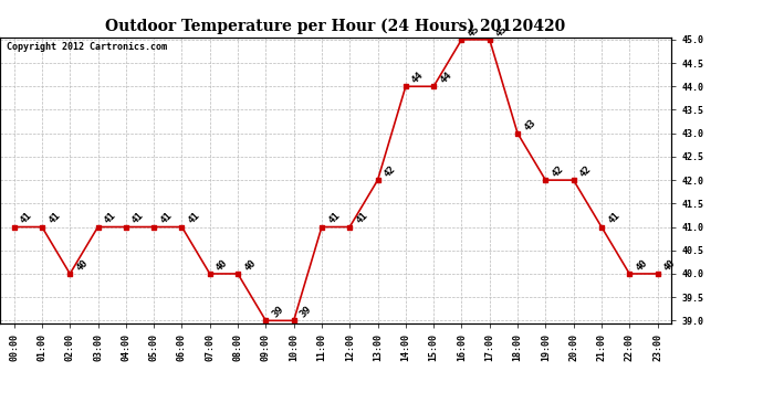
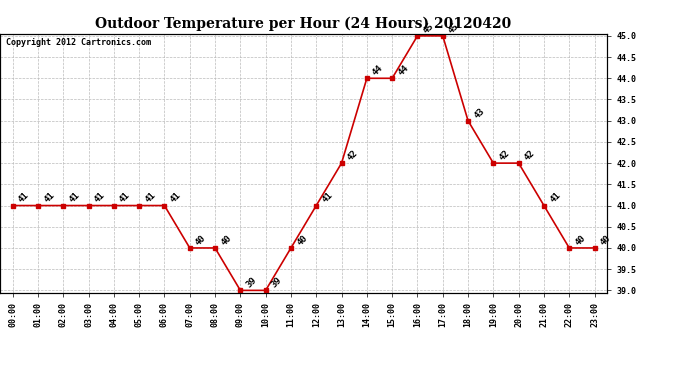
02:00: 40 -> 41
11:00: 41 -> 40
